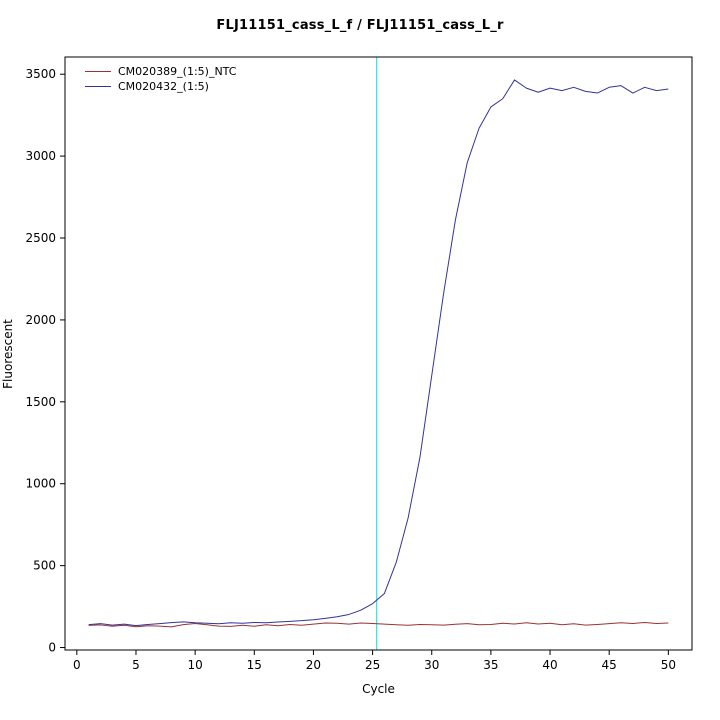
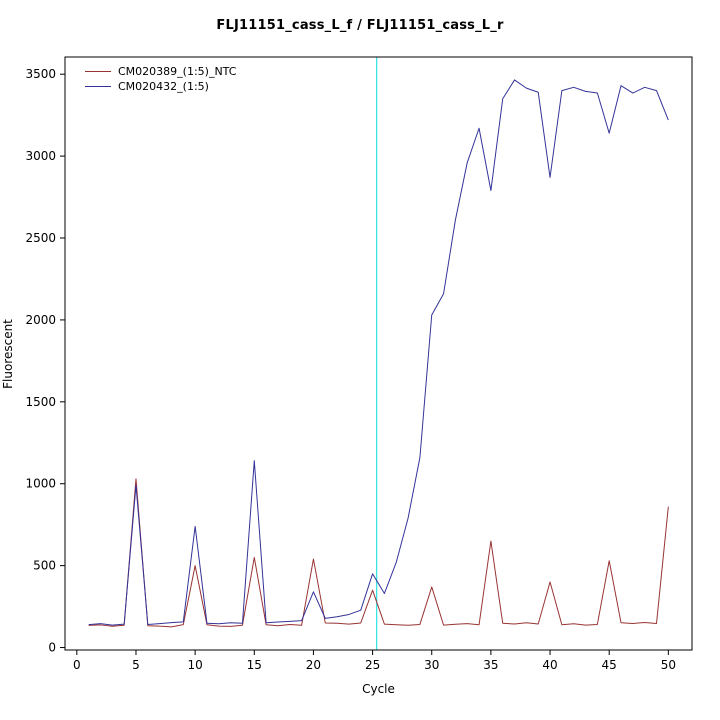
CM020389_(1:5)_NTC/5: 130 -> 1030
CM020432_(1:5)/5: 130 -> 990
CM020389_(1:5)_NTC/10: 150 -> 500
CM020432_(1:5)/10: 150 -> 740
CM020389_(1:5)_NTC/15: 130 -> 550
CM020432_(1:5)/15: 150 -> 1140
CM020389_(1:5)_NTC/20: 140 -> 540
CM020432_(1:5)/20: 170 -> 340
CM020389_(1:5)_NTC/25: 150 -> 350
CM020432_(1:5)/25: 270 -> 450
CM020389_(1:5)_NTC/30: 140 -> 370
CM020432_(1:5)/30: 1660 -> 2030
CM020389_(1:5)_NTC/35: 140 -> 650
CM020432_(1:5)/35: 3300 -> 2790
CM020389_(1:5)_NTC/40: 150 -> 400
CM020432_(1:5)/40: 3420 -> 2870
CM020389_(1:5)_NTC/45: 150 -> 530
CM020432_(1:5)/45: 3420 -> 3140
CM020389_(1:5)_NTC/50: 150 -> 860
CM020432_(1:5)/50: 3410 -> 3220
